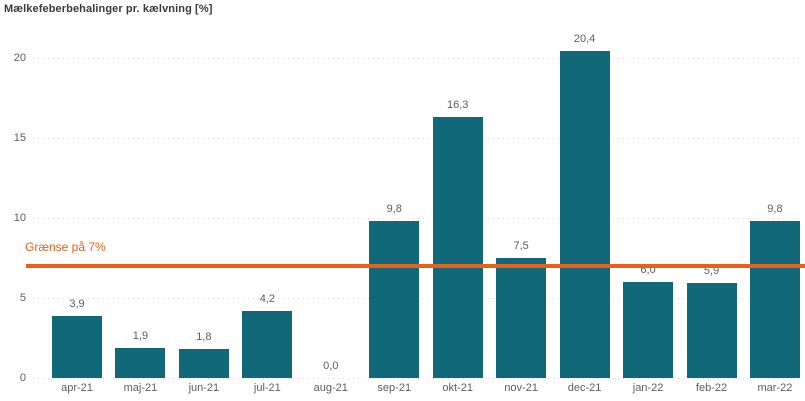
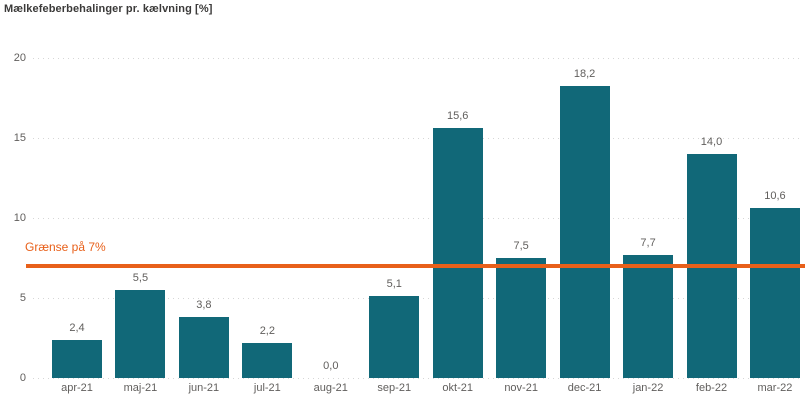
apr-21: 3,9 -> 2,4
maj-21: 1,9 -> 5,5
jun-21: 1,8 -> 3,8
jul-21: 4,2 -> 2,2
sep-21: 9,8 -> 5,1
okt-21: 16,3 -> 15,6
dec-21: 20,4 -> 18,2
jan-22: 6,0 -> 7,7
feb-22: 5,9 -> 14,0
mar-22: 9,8 -> 10,6
